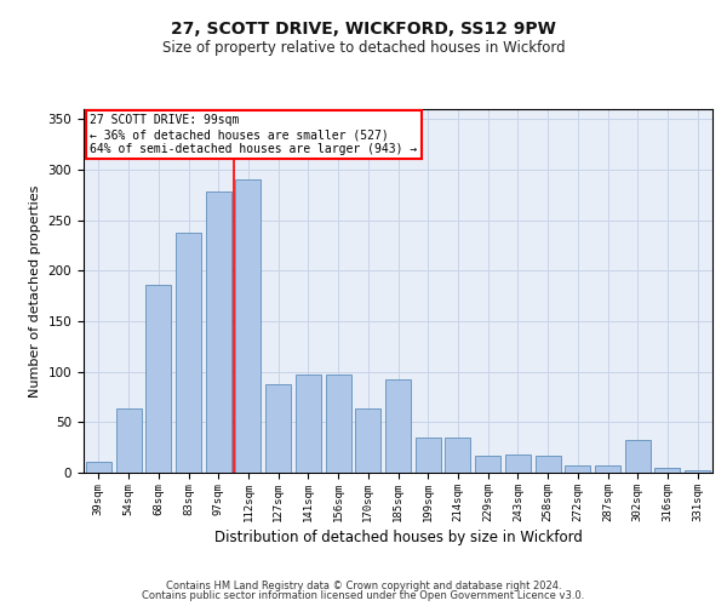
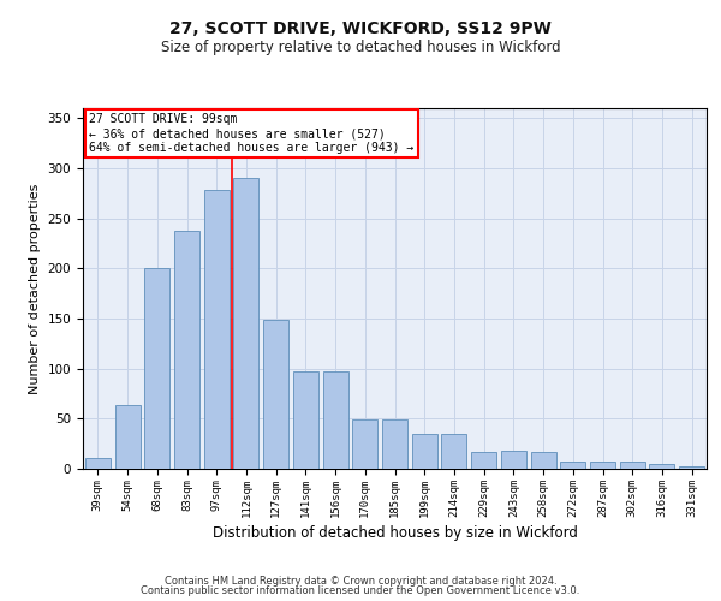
68sqm: 186 -> 200
127sqm: 88 -> 149
170sqm: 64 -> 49
185sqm: 92 -> 49
302sqm: 32 -> 7
